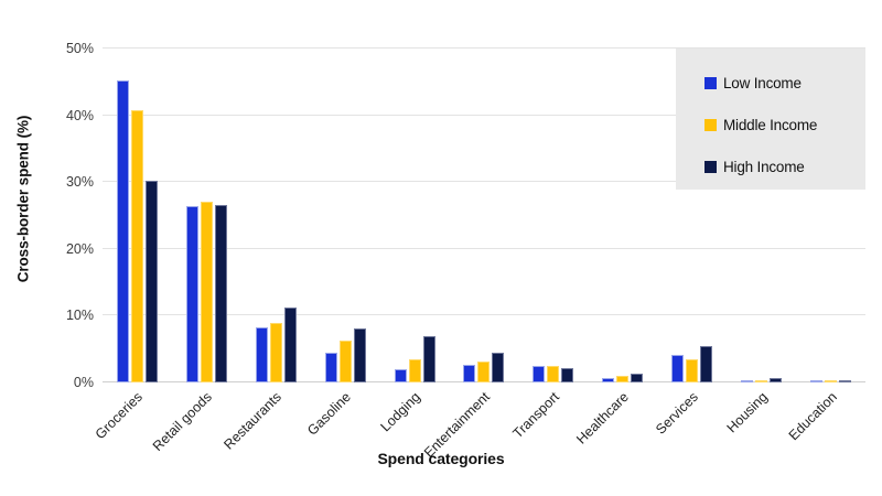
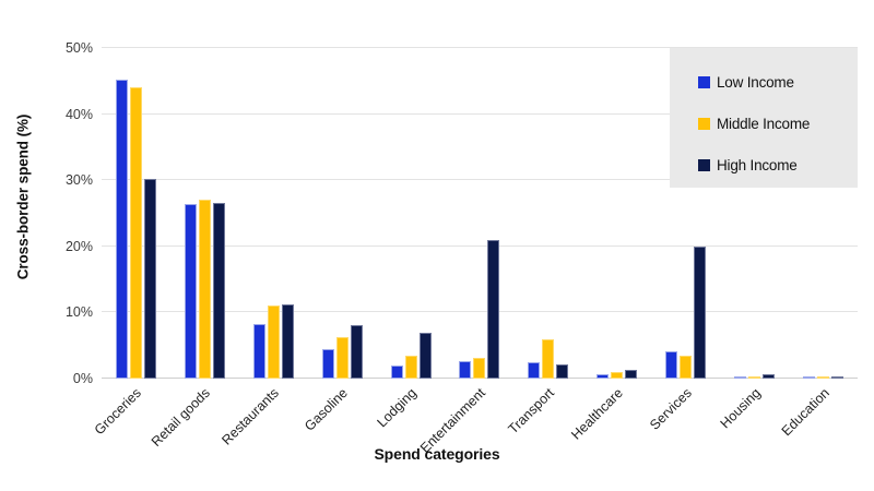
Middle Income/Groceries: 41% -> 44%
Middle Income/Restaurants: 9% -> 11%
High Income/Entertainment: 4% -> 21%
Middle Income/Transport: 2% -> 6%
High Income/Services: 6% -> 20%
